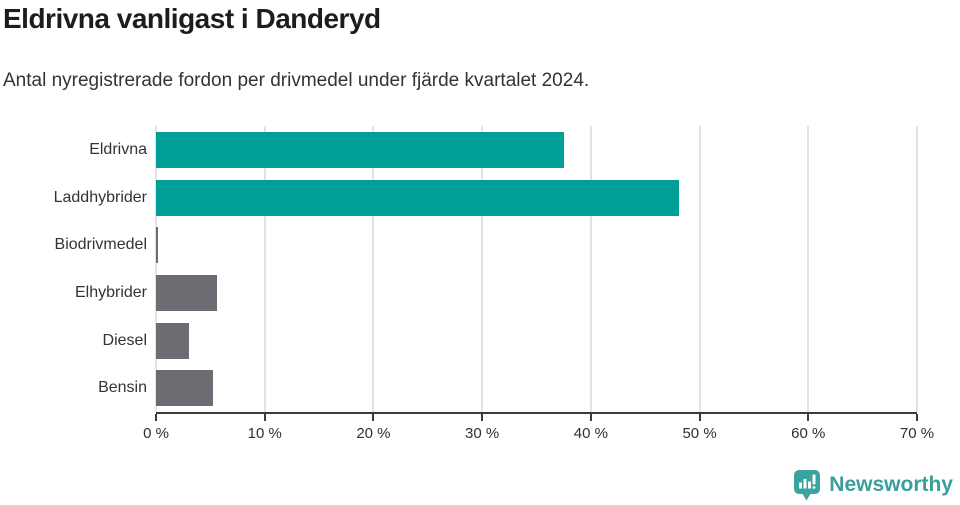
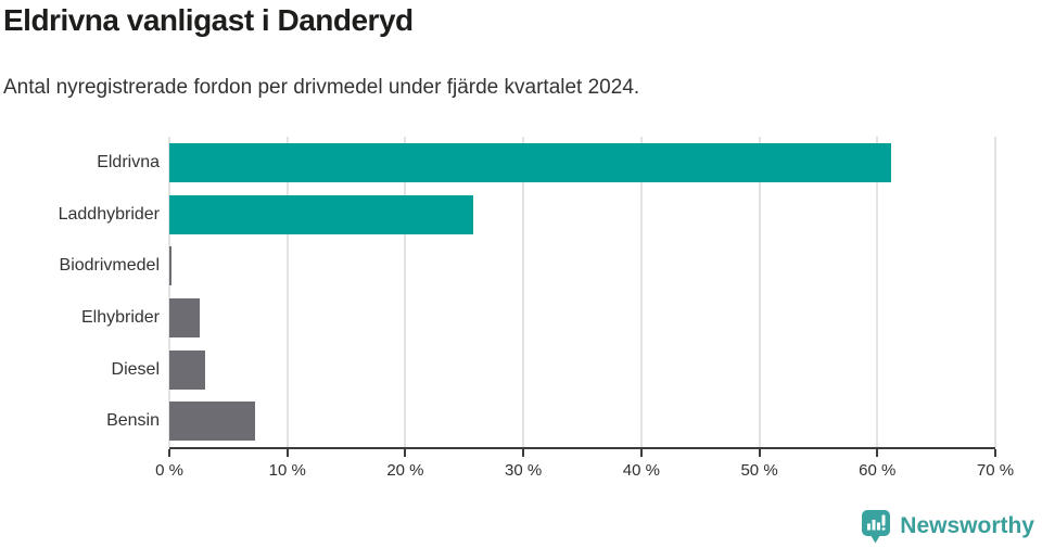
Eldrivna: 37.5% -> 61.2%
Laddhybrider: 48.1% -> 25.8%
Elhybrider: 5.6% -> 2.6%
Bensin: 5.2% -> 7.3%
